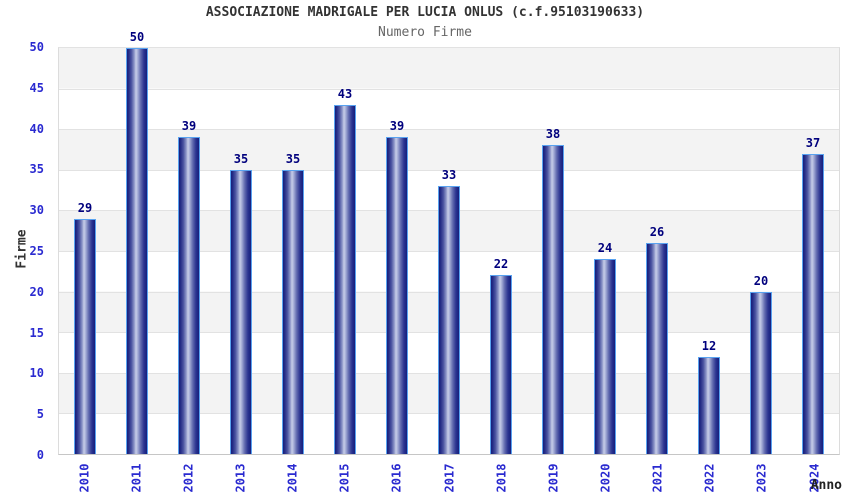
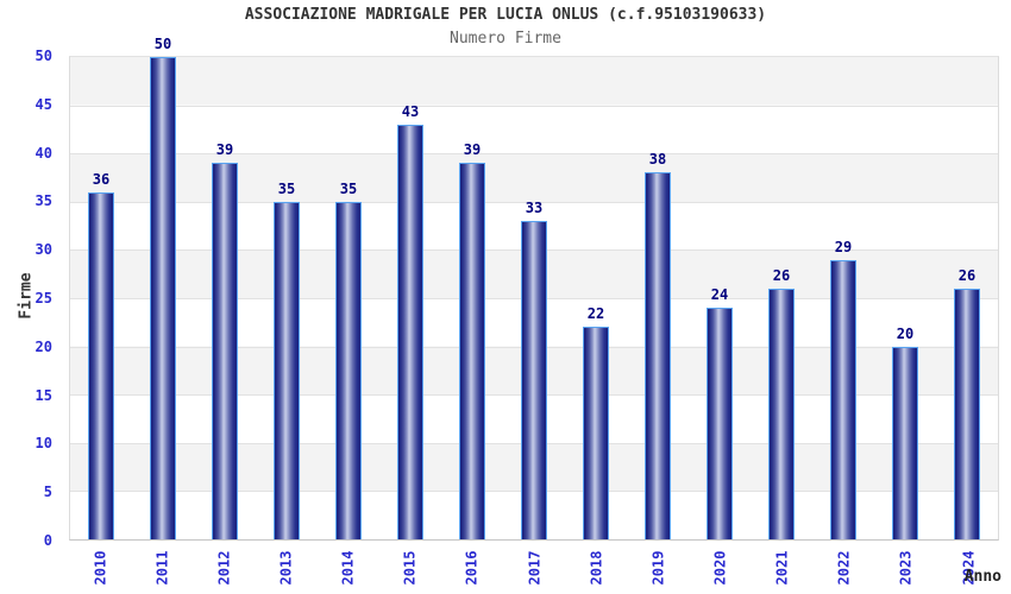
2010: 29 -> 36
2022: 12 -> 29
2024: 37 -> 26
